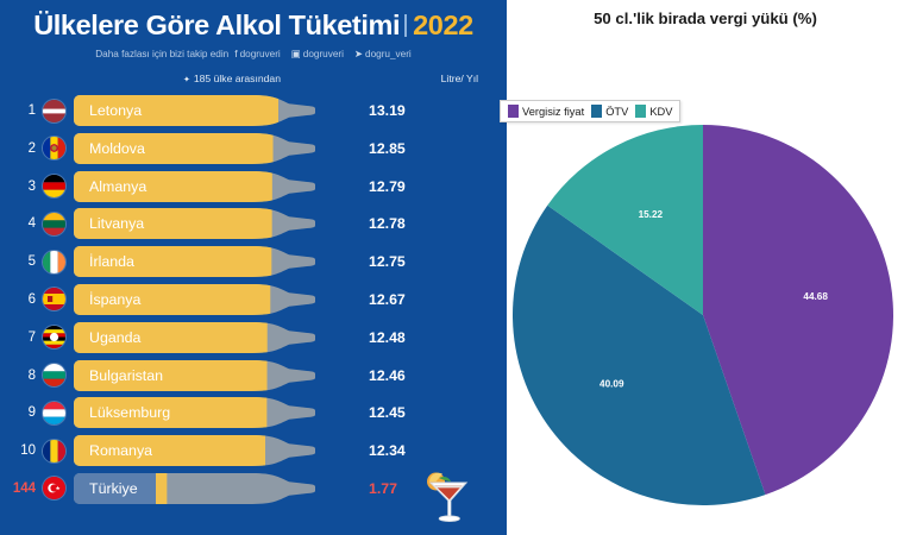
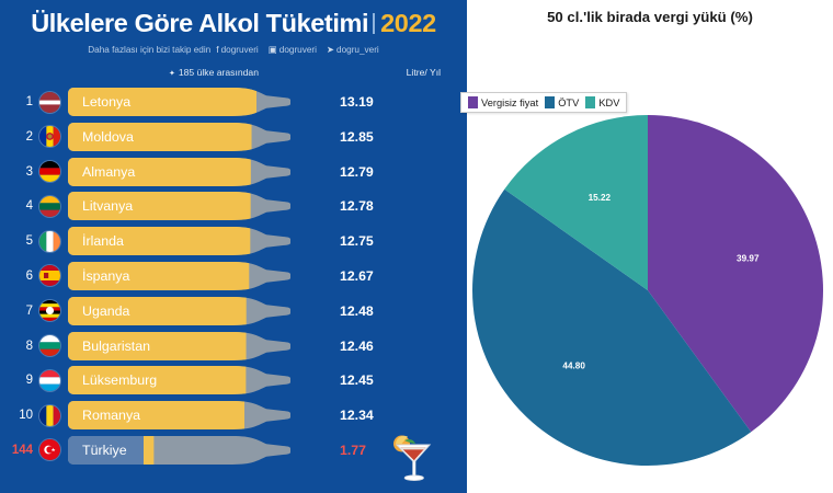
50 cl.'lik birada vergi yükü (%)/Vergisiz fiyat: 44.68 -> 39.97
50 cl.'lik birada vergi yükü (%)/ÖTV: 40.09 -> 44.80
